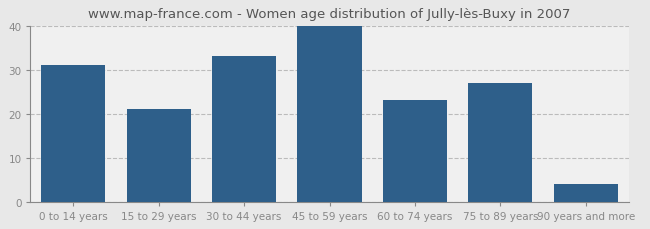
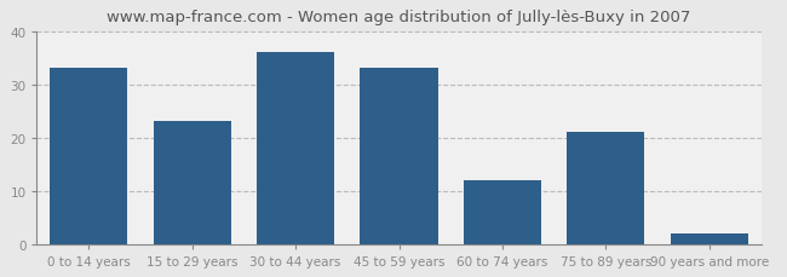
0 to 14 years: 31 -> 33
15 to 29 years: 21 -> 23
30 to 44 years: 33 -> 36
45 to 59 years: 40 -> 33
60 to 74 years: 23 -> 12
75 to 89 years: 27 -> 21
90 years and more: 4 -> 2
